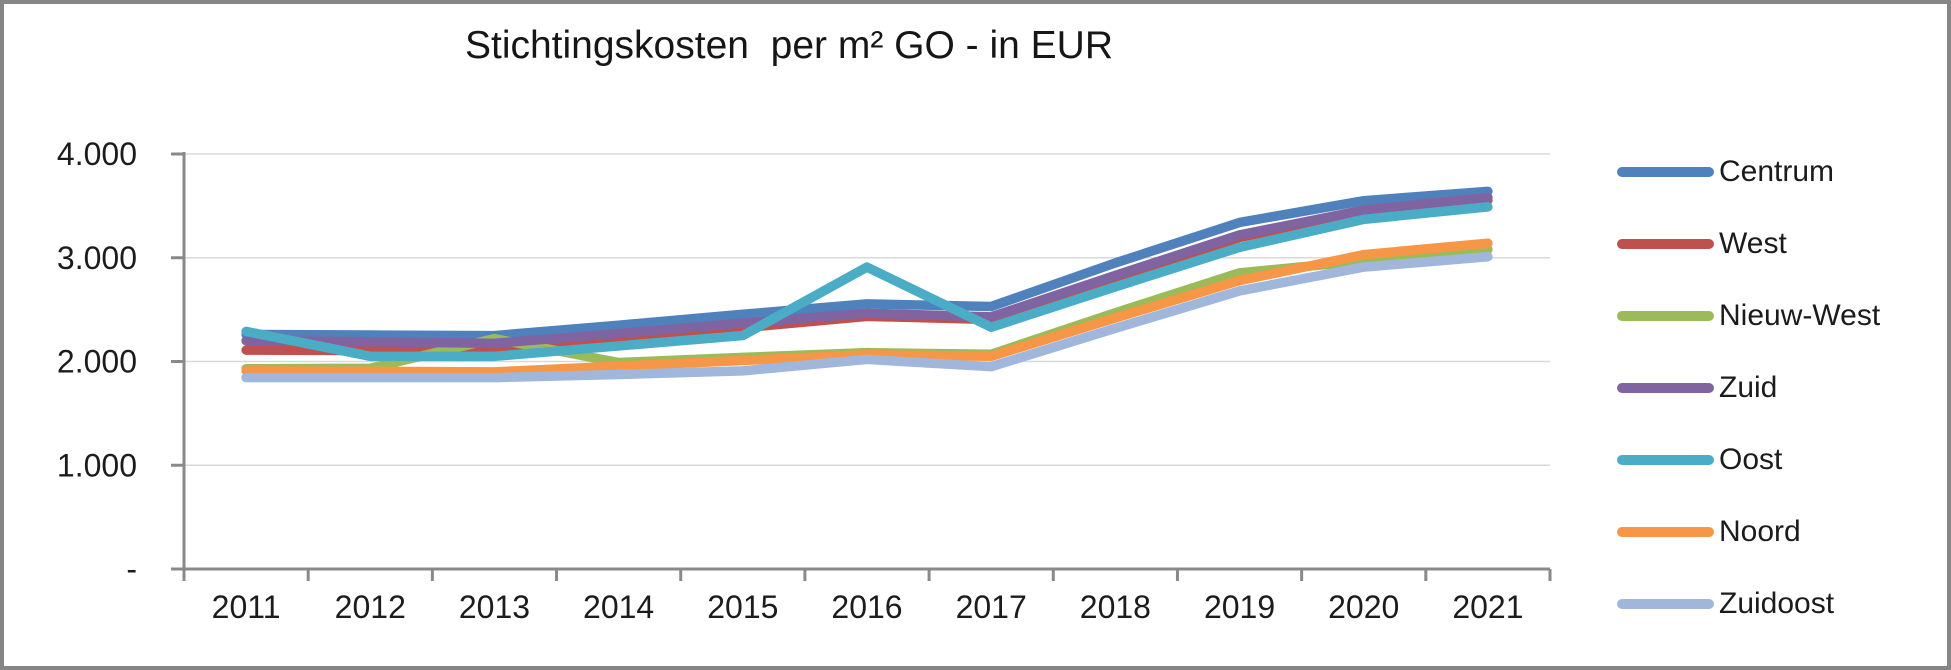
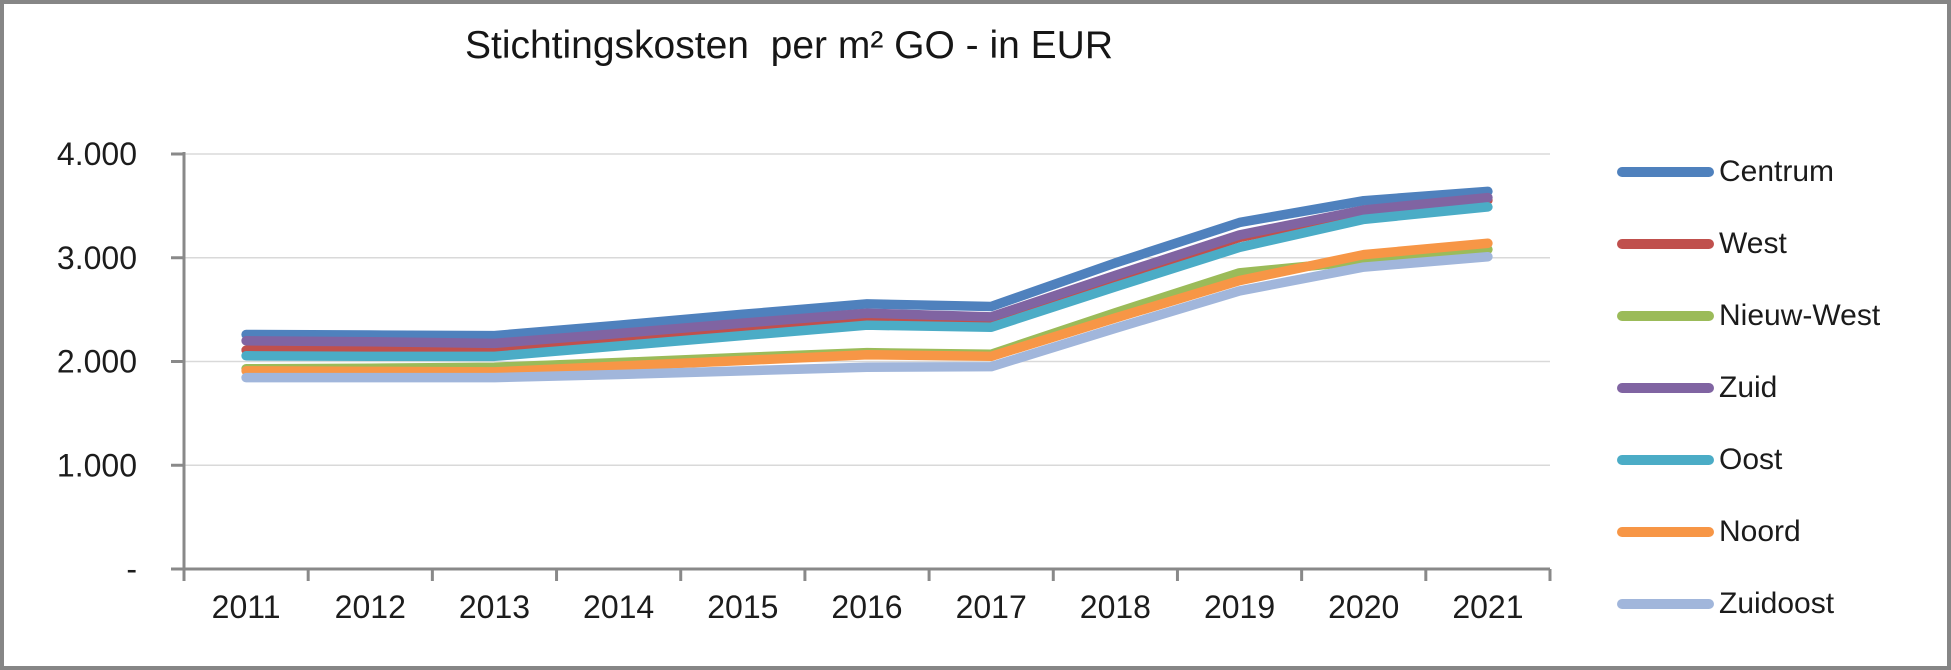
Oost/2011: 2290 -> 2060
Nieuw-West/2013: 2220 -> 1940
Oost/2016: 2910 -> 2350
Zuidoost/2016: 2020 -> 1940
